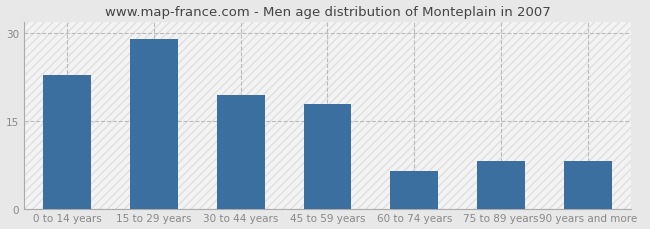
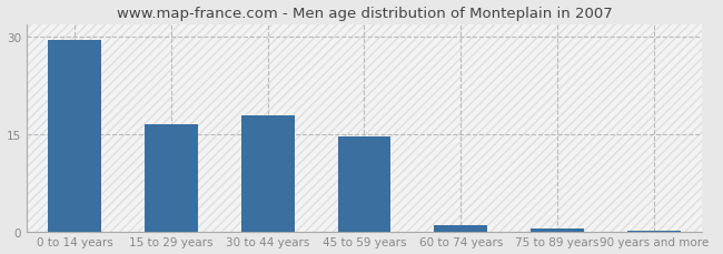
0 to 14 years: 22.8 -> 29.5
15 to 29 years: 29.0 -> 16.5
30 to 44 years: 19.4 -> 18.0
45 to 59 years: 18.0 -> 14.7
60 to 74 years: 6.6 -> 1.1
75 to 89 years: 8.2 -> 0.6
90 years and more: 8.2 -> 0.1
